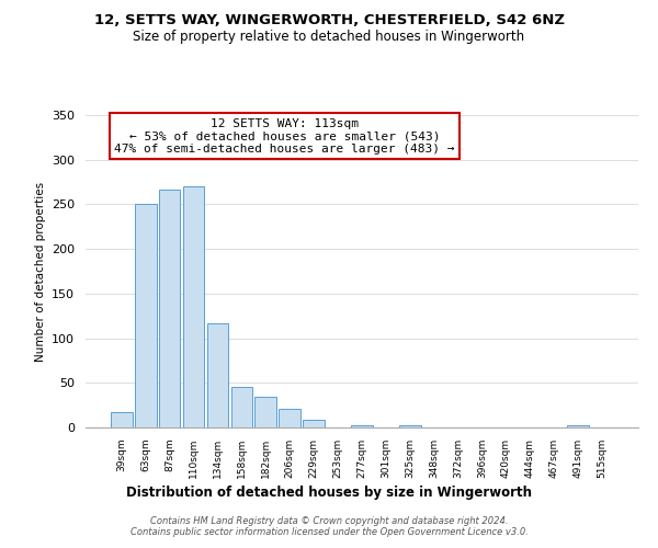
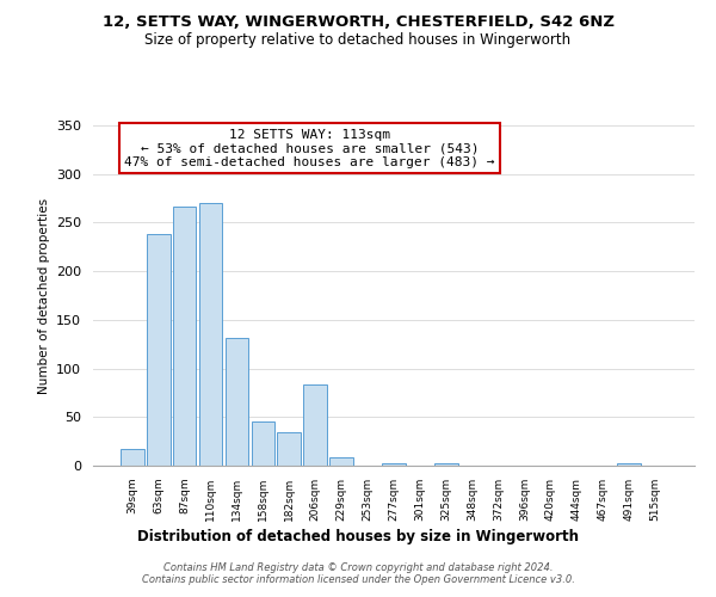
63sqm: 250 -> 238
134sqm: 117 -> 132
206sqm: 21 -> 84
